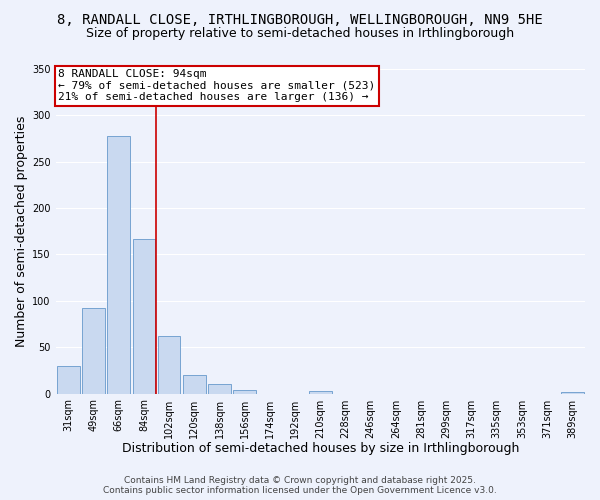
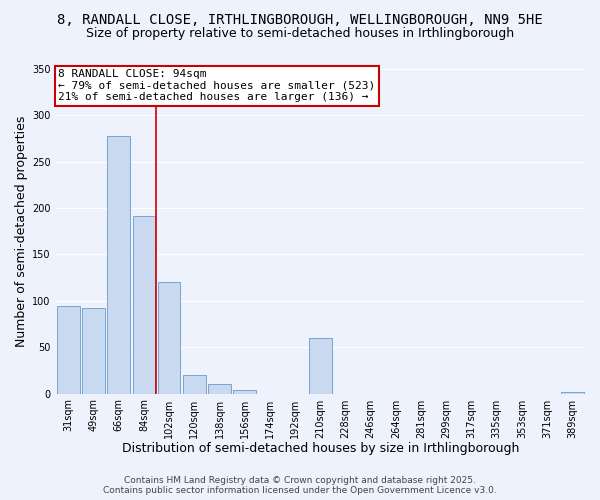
31sqm: 30 -> 94
84sqm: 167 -> 192
102sqm: 62 -> 120
210sqm: 3 -> 60
